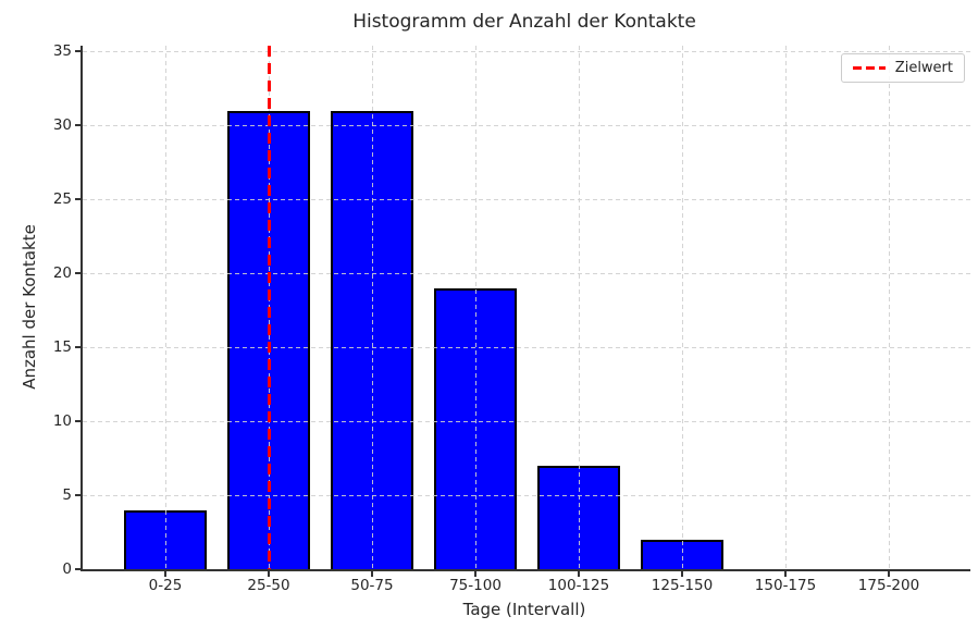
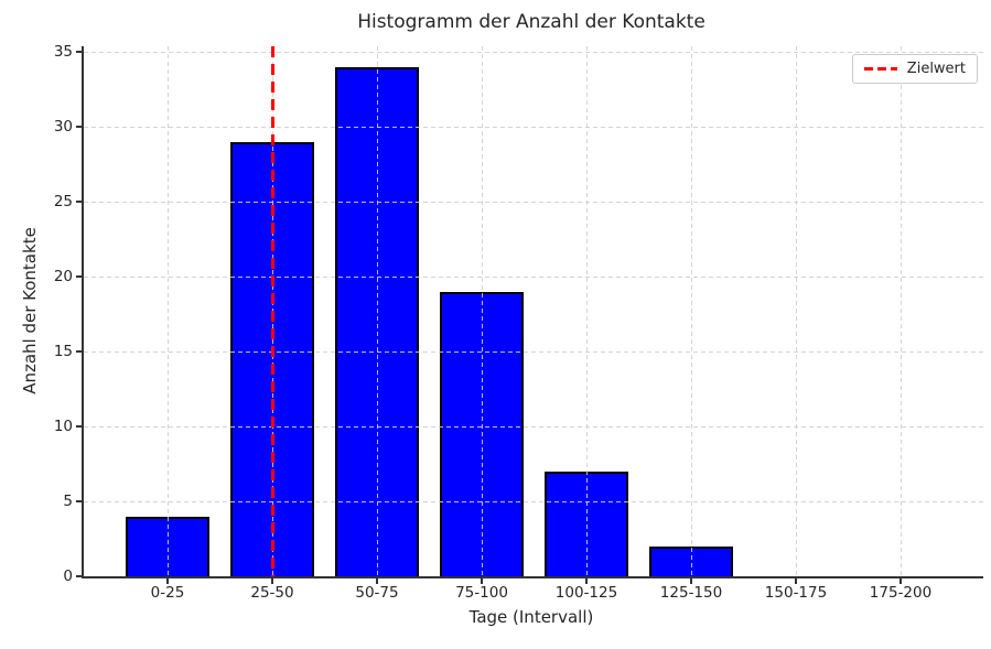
25-50: 31 -> 29
50-75: 31 -> 34
